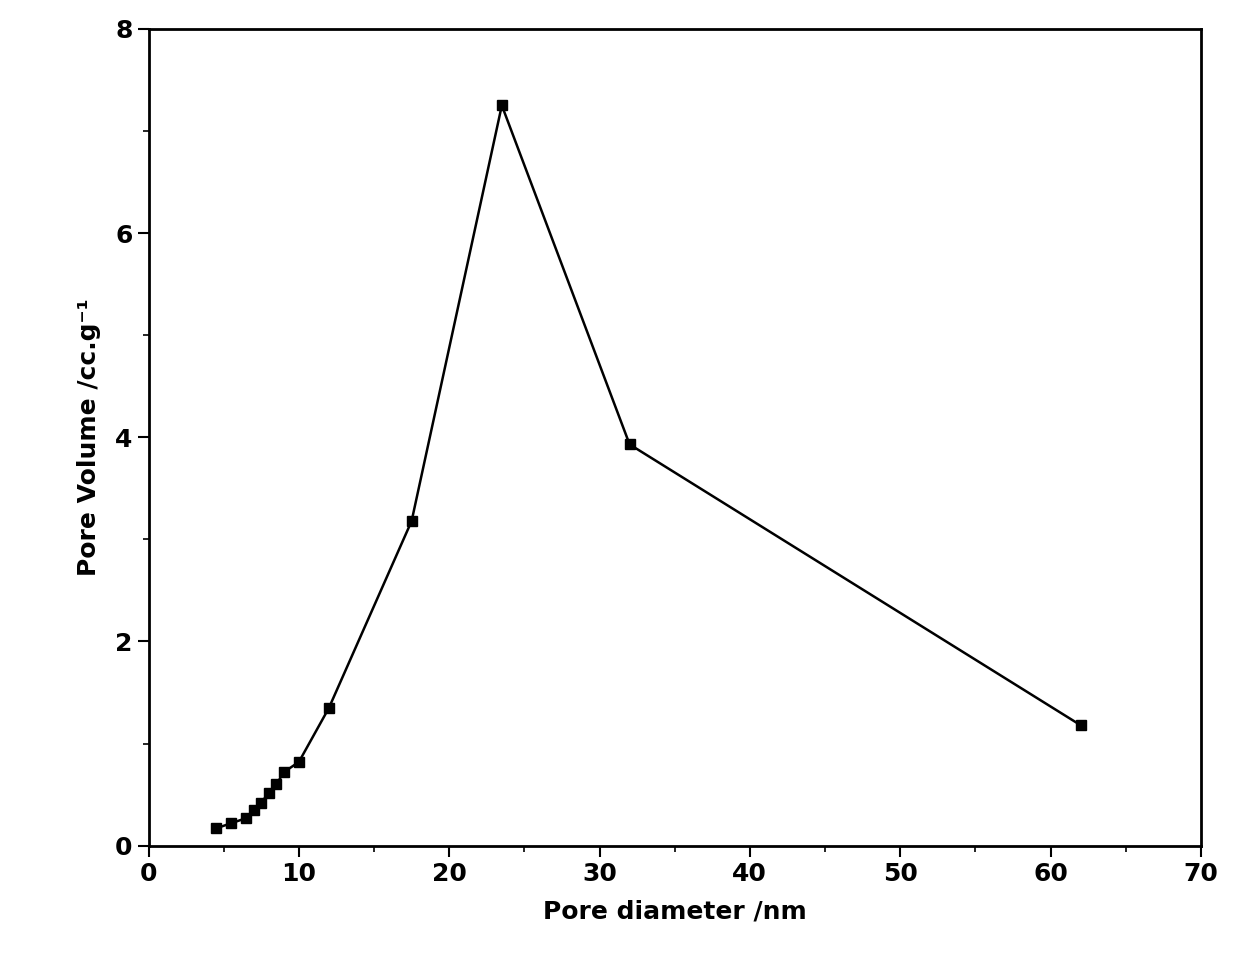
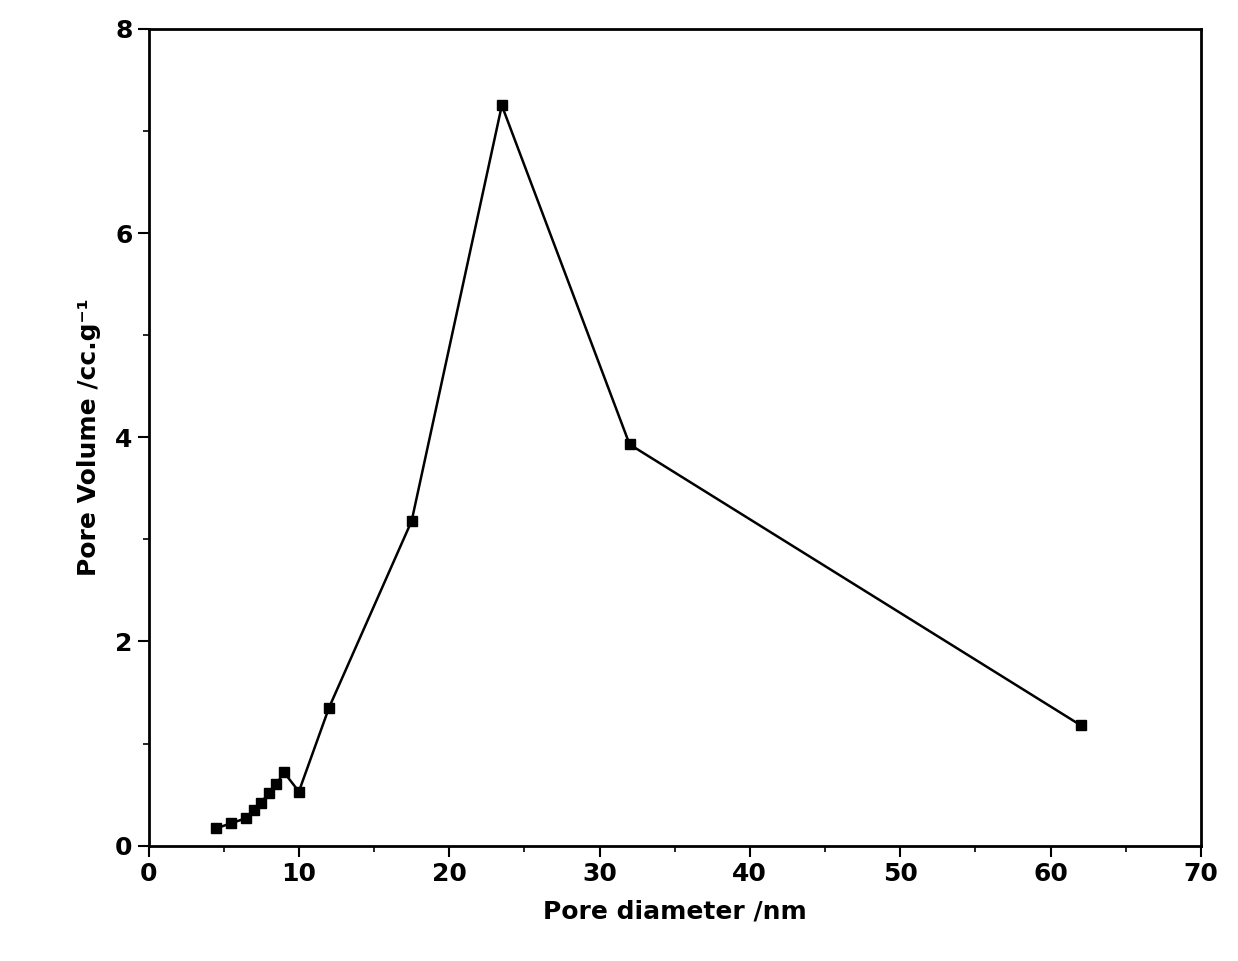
10: 0.82 -> 0.53
